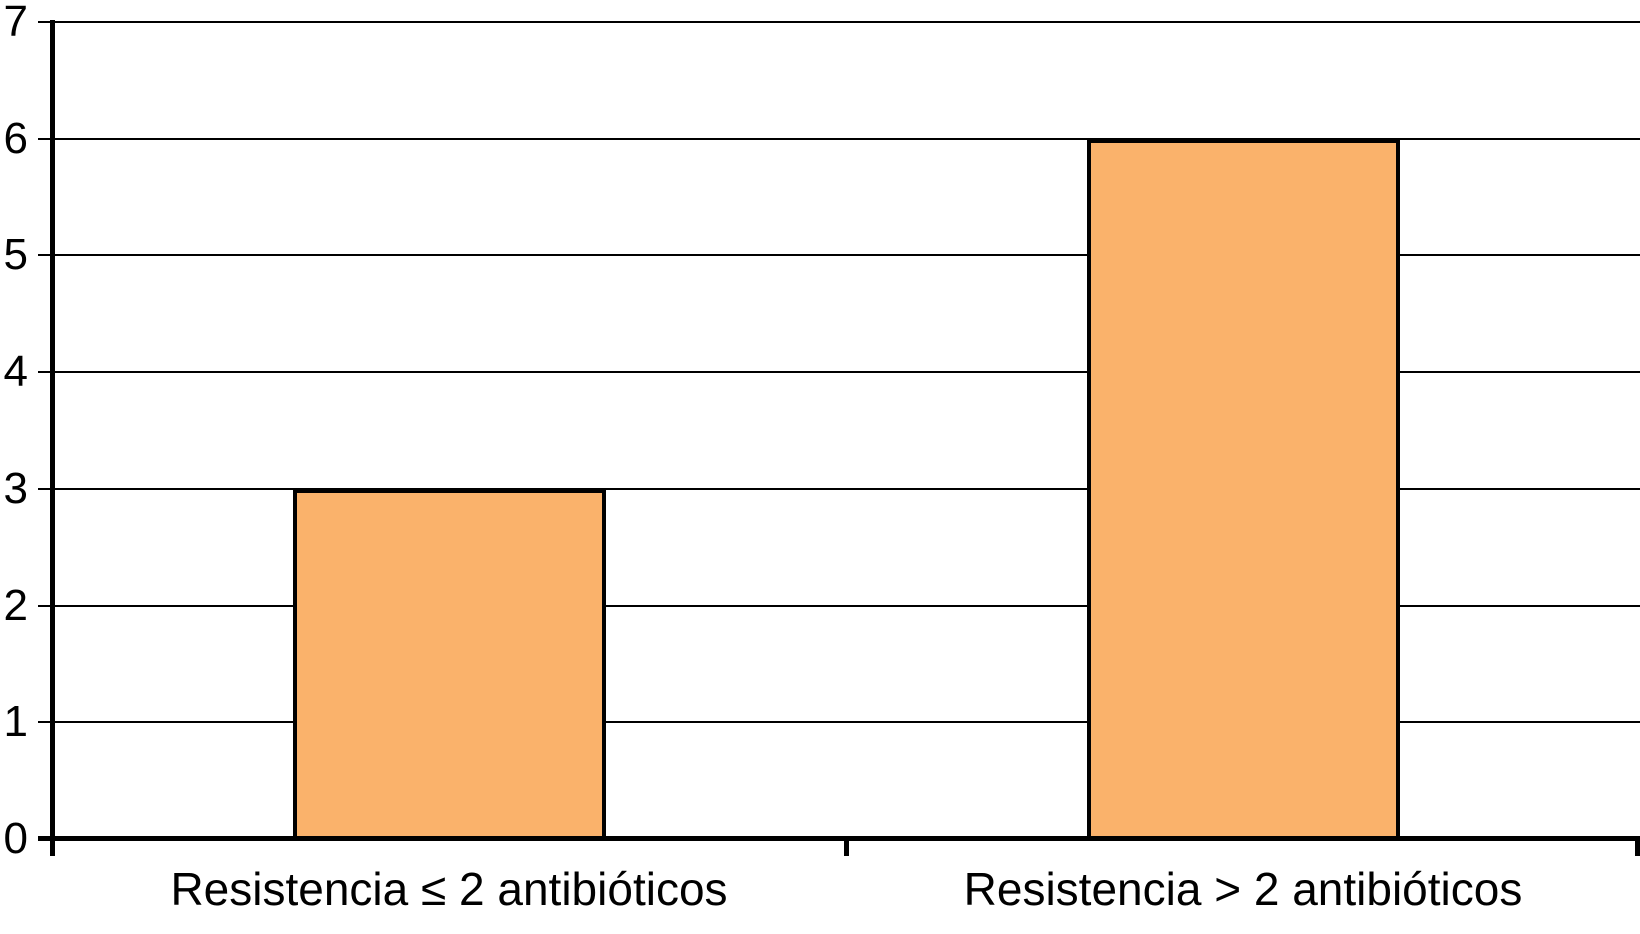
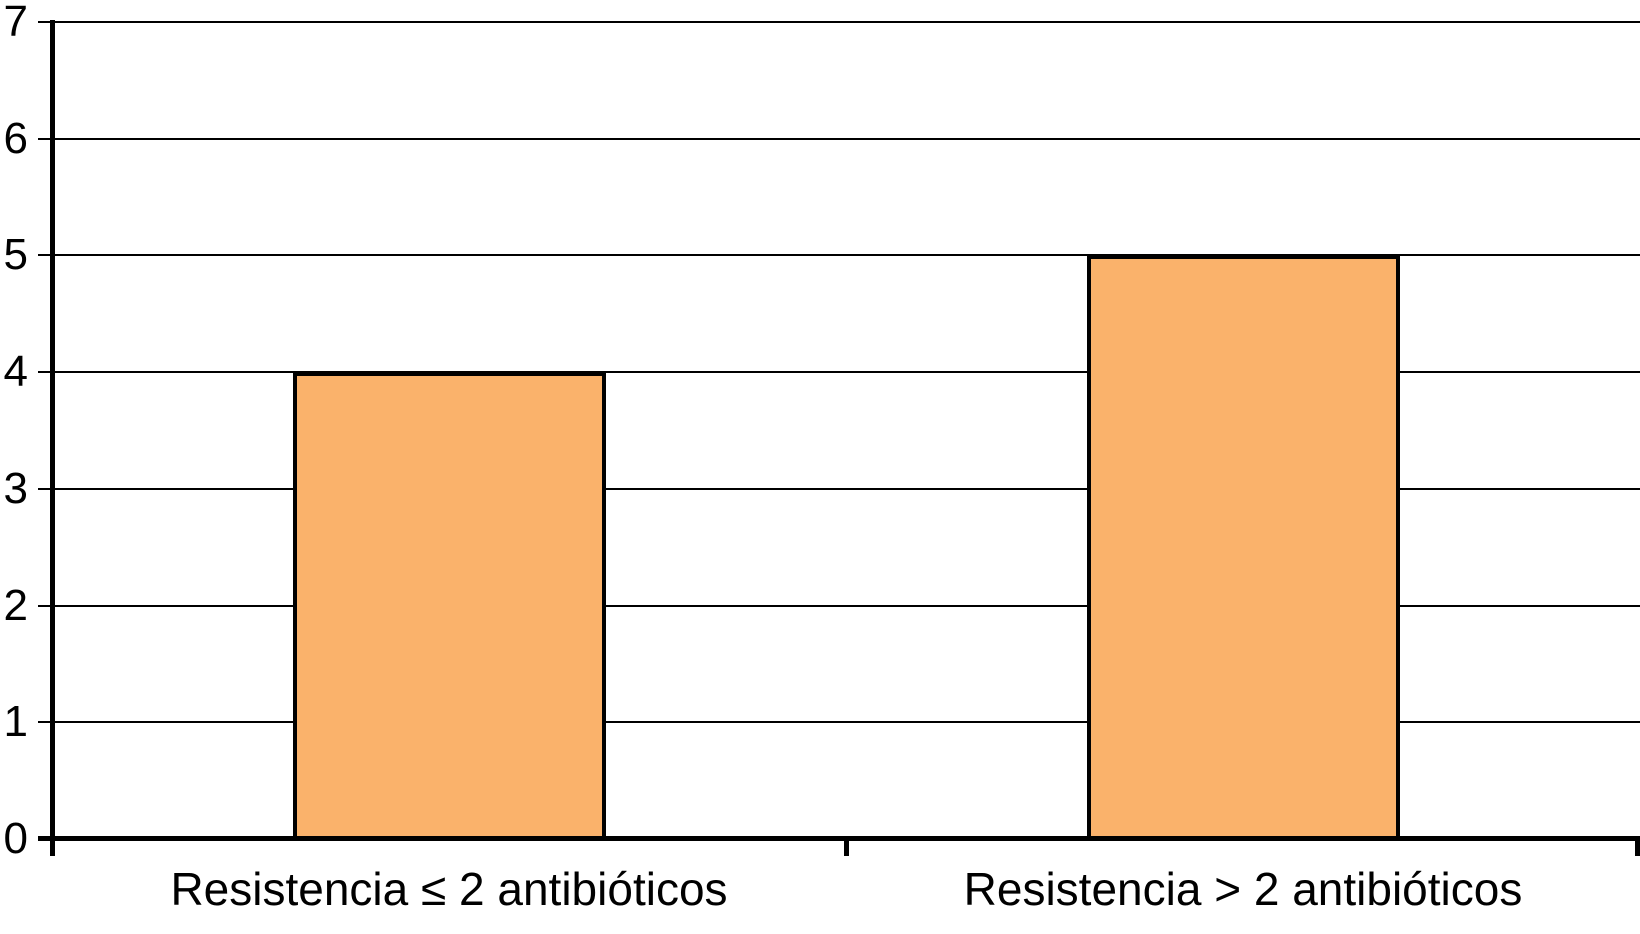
Resistencia ≤ 2 antibióticos: 3 -> 4
Resistencia > 2 antibióticos: 6 -> 5
